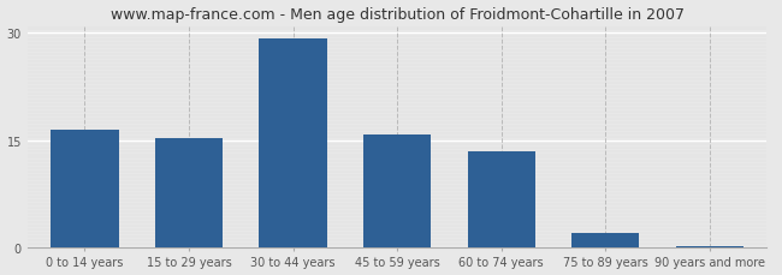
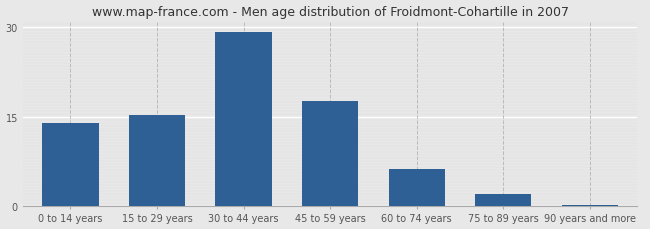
0 to 14 years: 16.5 -> 14.0
45 to 59 years: 15.8 -> 17.6
60 to 74 years: 13.5 -> 6.2
